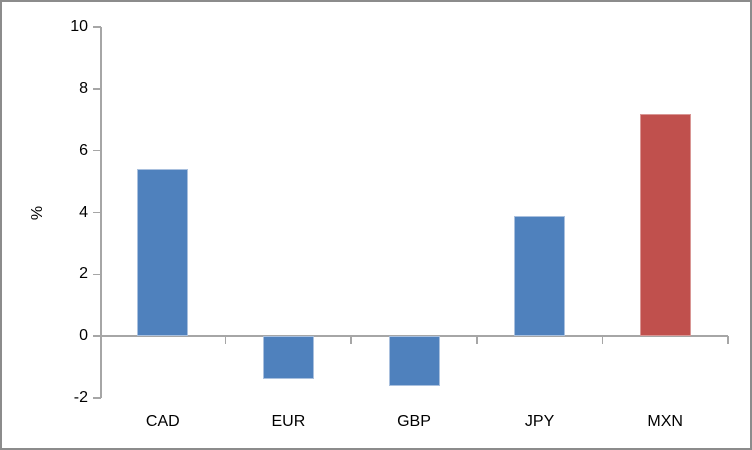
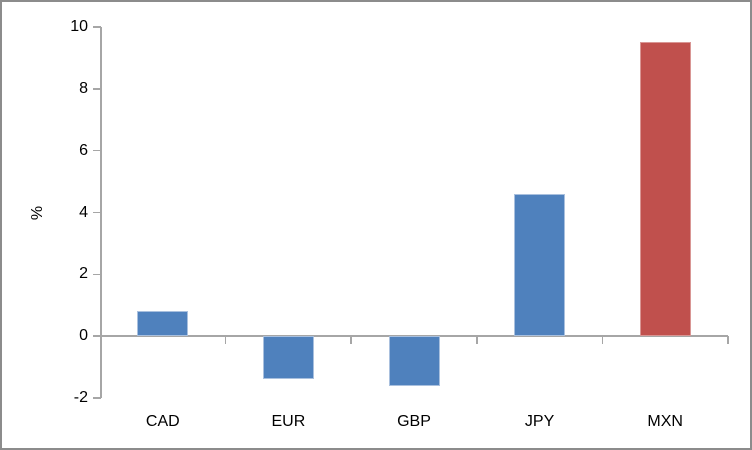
CAD: 5.4 -> 0.8
JPY: 3.9 -> 4.6
MXN: 7.2 -> 9.5
